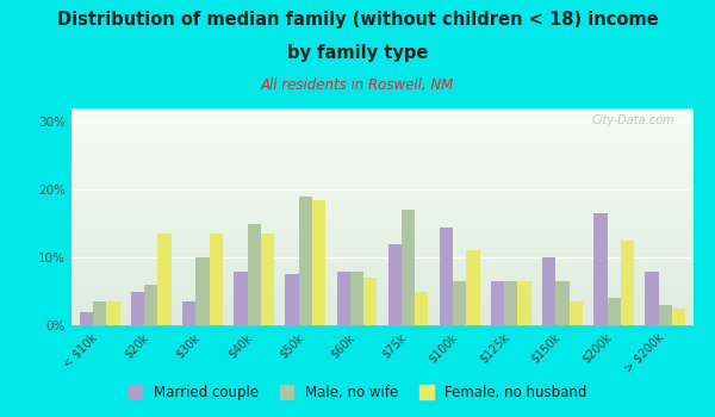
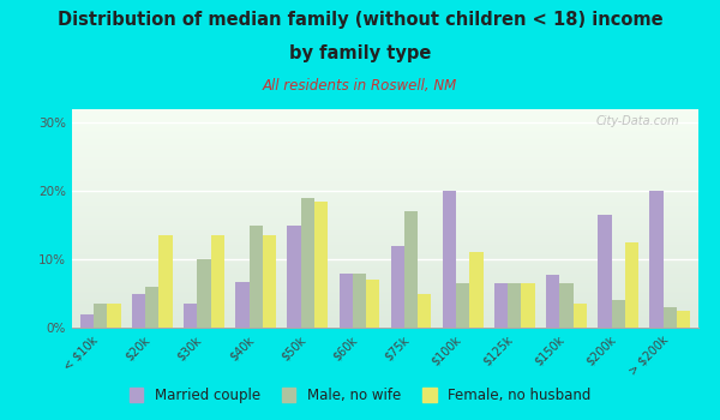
Married couple/$40k: 8.0% -> 6.6%
Married couple/$50k: 7.5% -> 15.0%
Married couple/$100k: 14.5% -> 20.0%
Married couple/$150k: 10.0% -> 7.8%
Married couple/> $200k: 8.0% -> 20.0%
